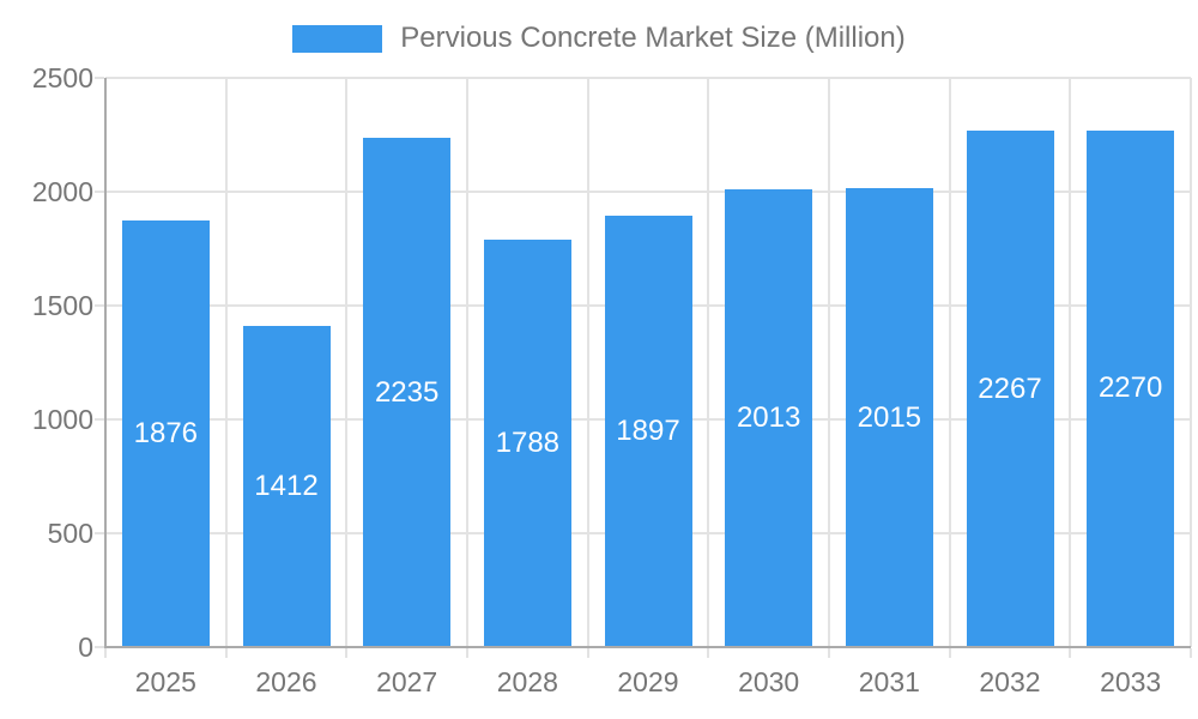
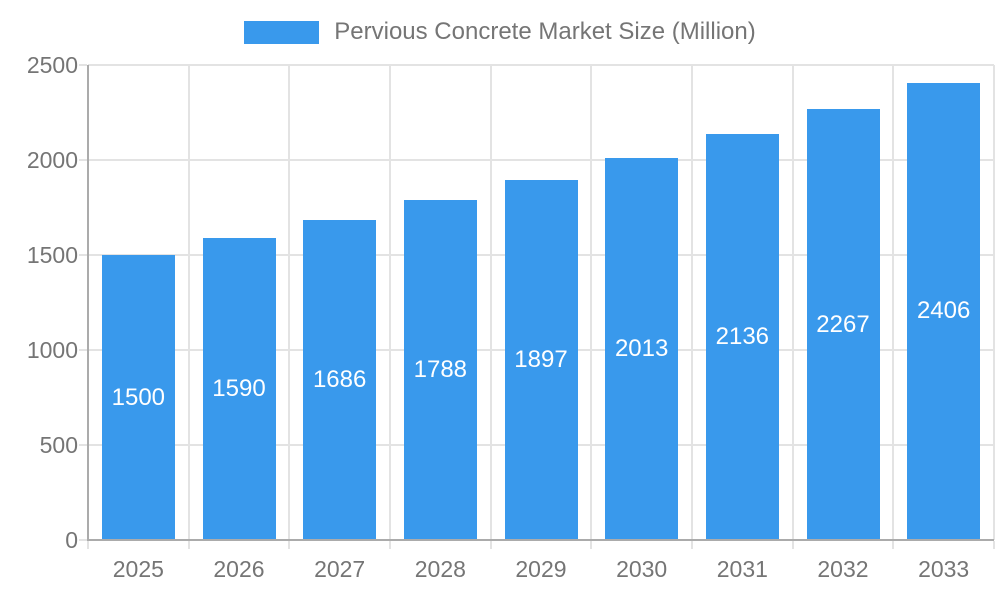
2025: 1876 -> 1500
2026: 1412 -> 1590
2027: 2235 -> 1686
2031: 2015 -> 2136
2033: 2270 -> 2406
